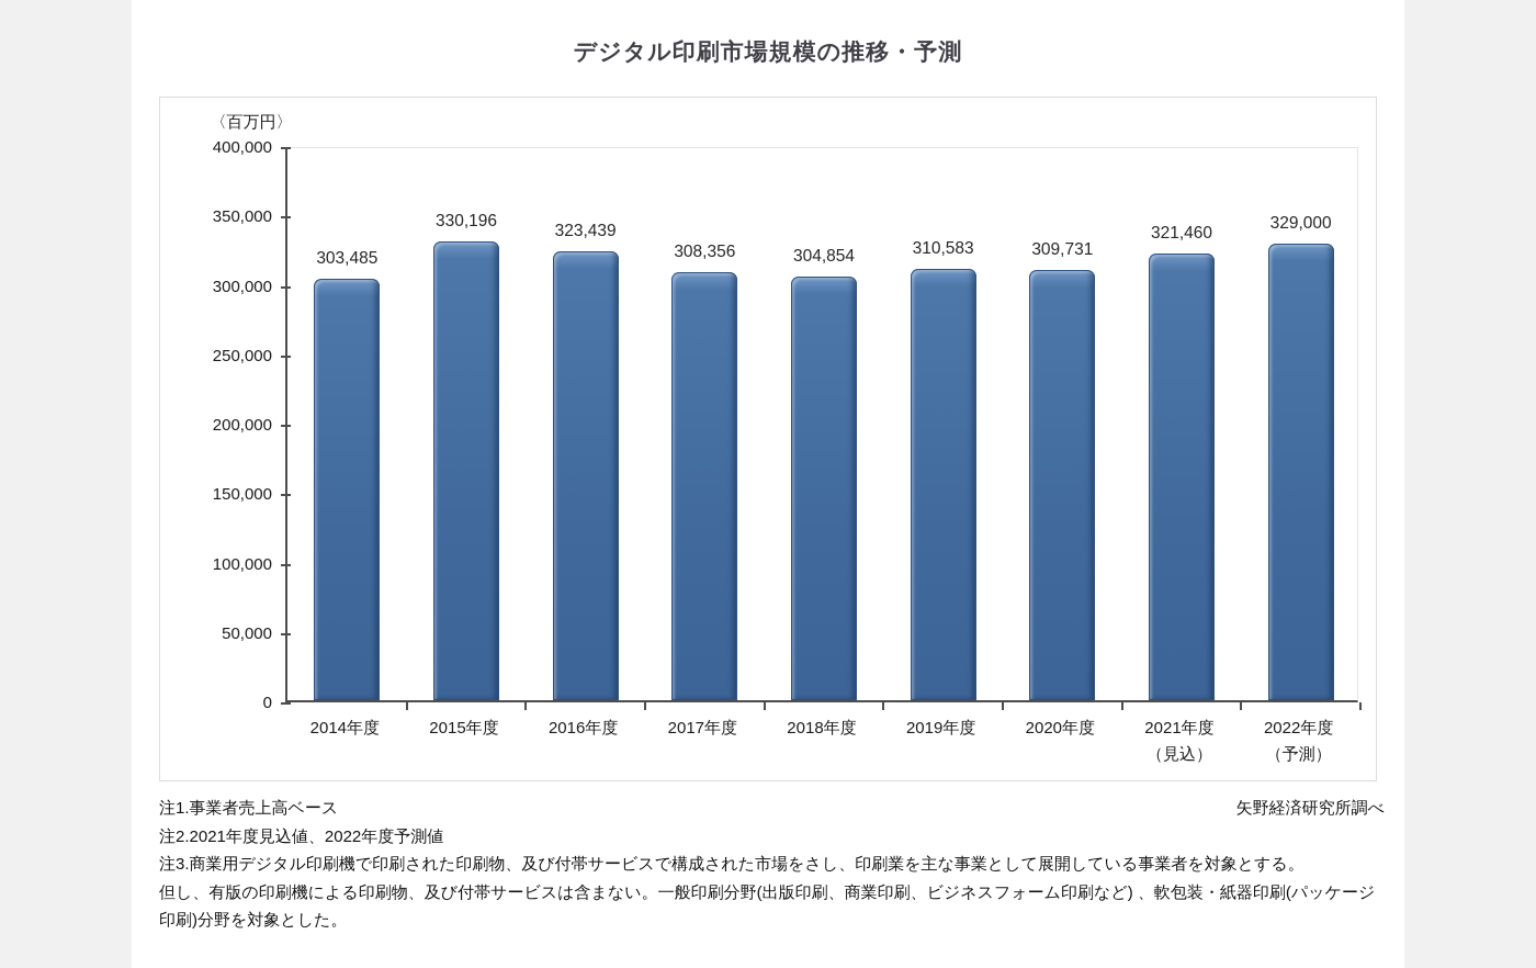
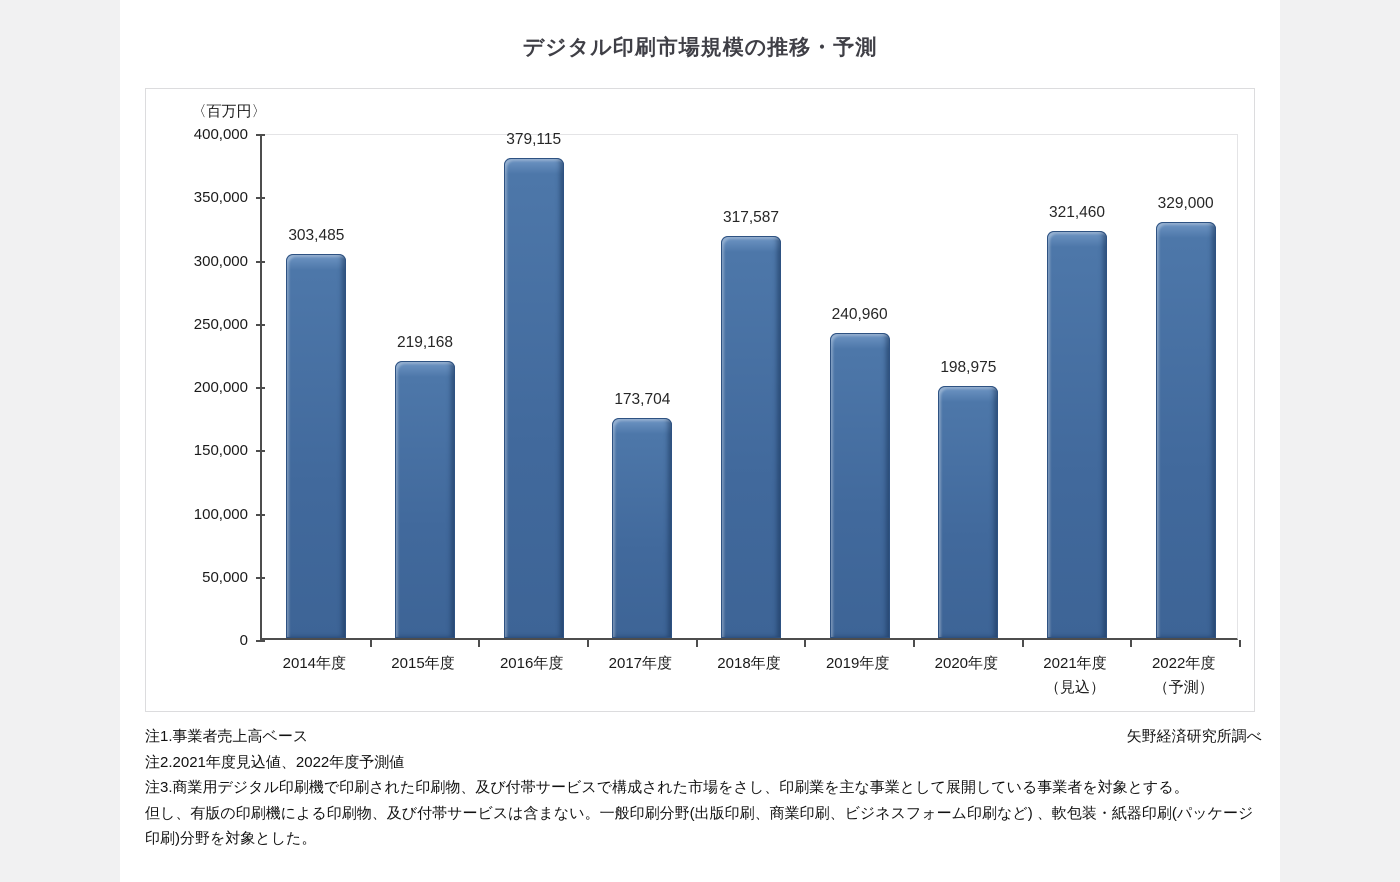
2015年度: 330,196 -> 219,168
2016年度: 323,439 -> 379,115
2017年度: 308,356 -> 173,704
2018年度: 304,854 -> 317,587
2019年度: 310,583 -> 240,960
2020年度: 309,731 -> 198,975
